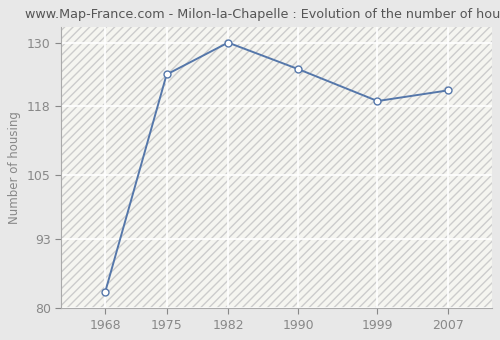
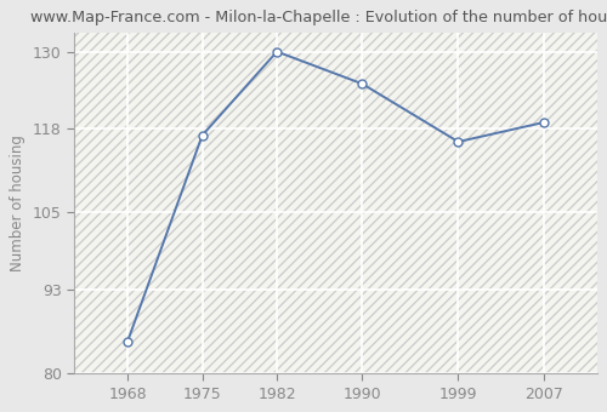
1968: 83 -> 85
1975: 124 -> 117
1999: 119 -> 116
2007: 121 -> 119
